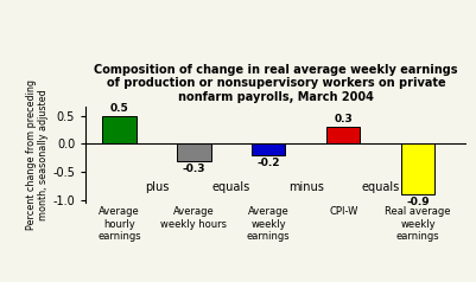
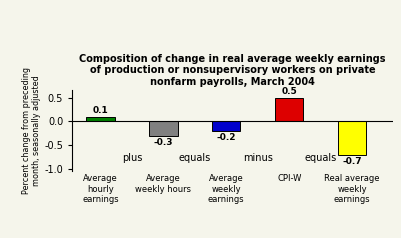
Average hourly earnings: 0.5 -> 0.1
CPI-W: 0.3 -> 0.5
Real average weekly earnings: -0.9 -> -0.7
